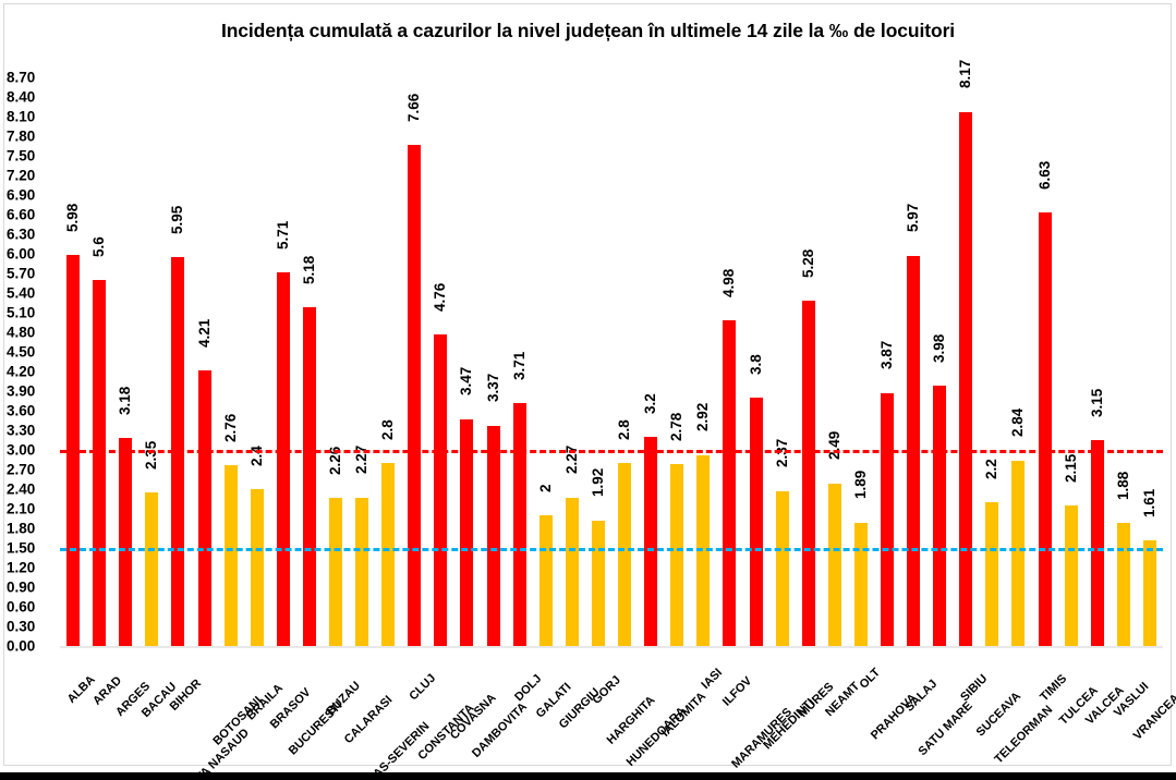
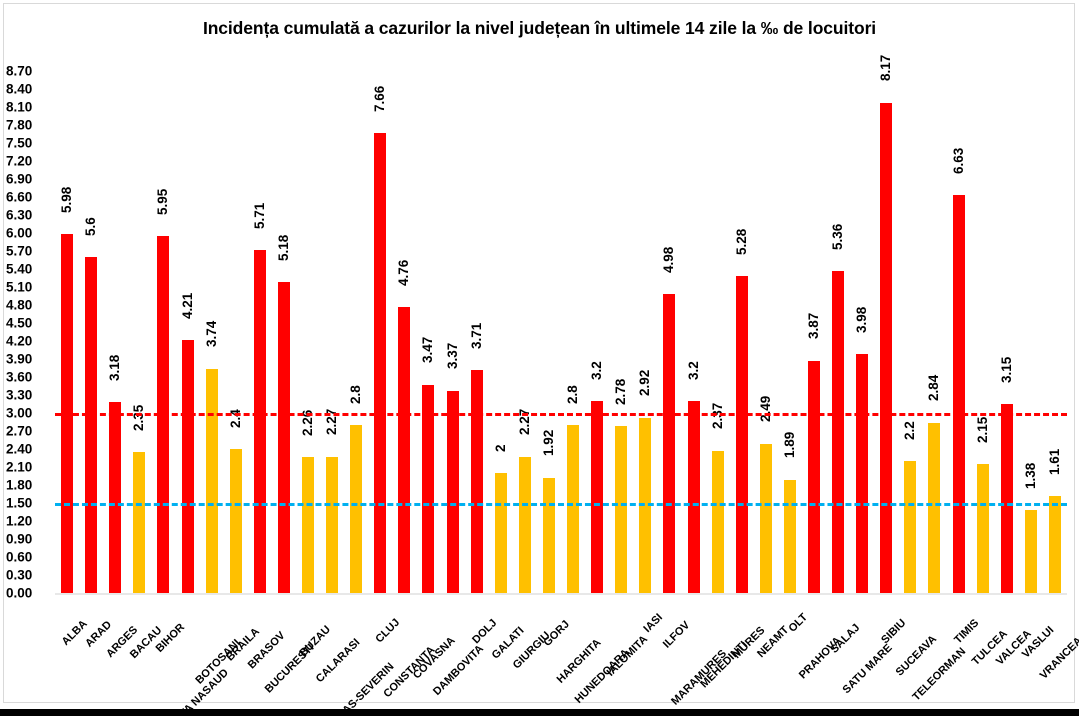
BOTOSANI: 2.76 -> 3.74
MARAMURES: 3.8 -> 3.2
SALAJ: 5.97 -> 5.36
VASLUI: 1.88 -> 1.38
